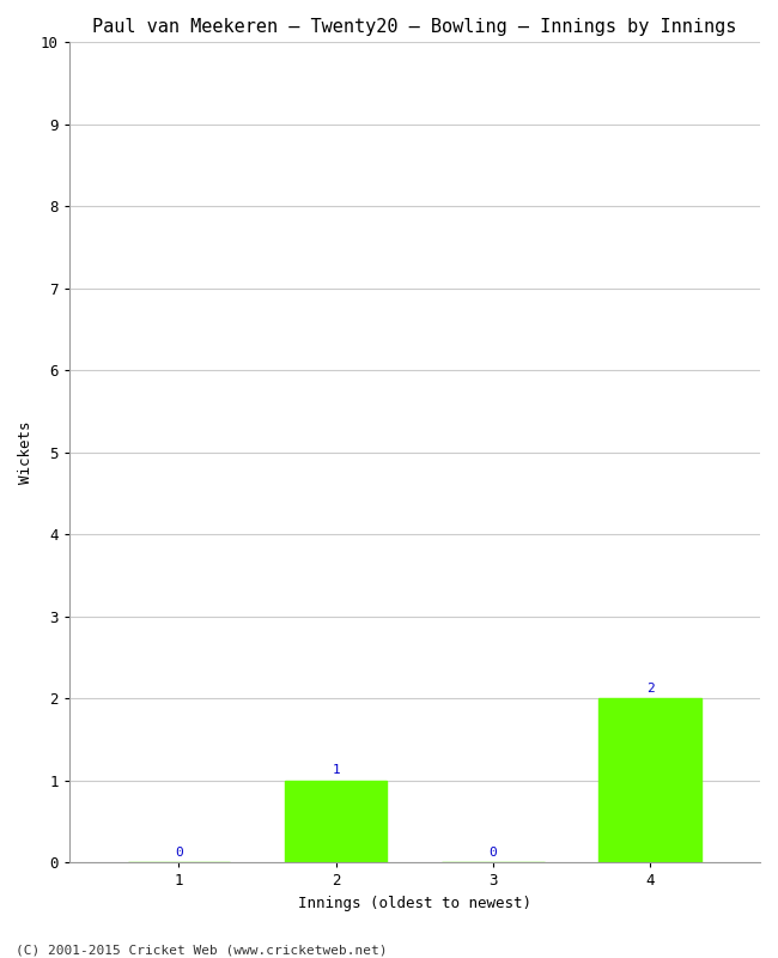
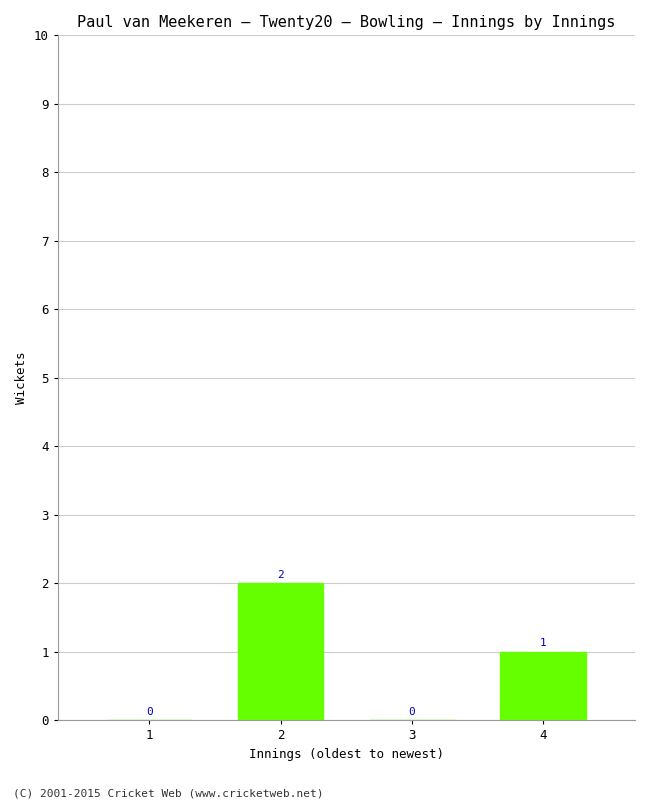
2: 1 -> 2
4: 2 -> 1
